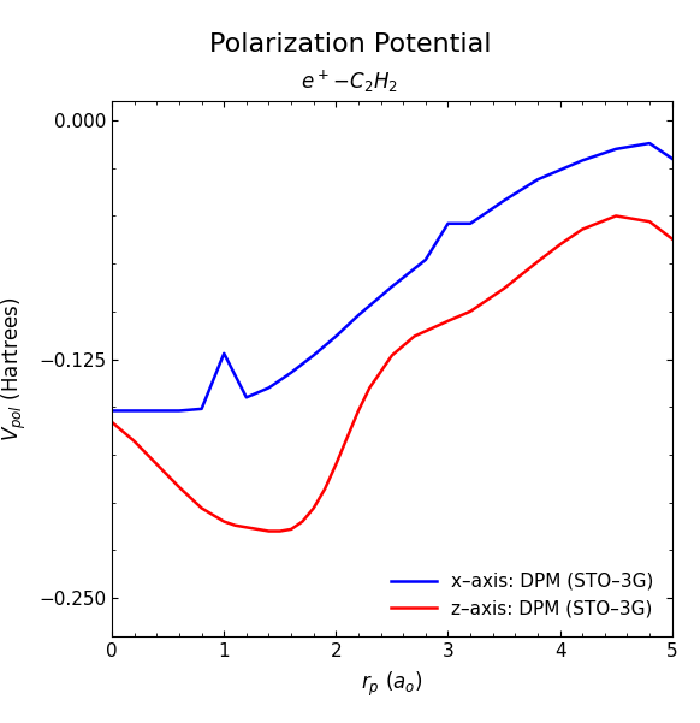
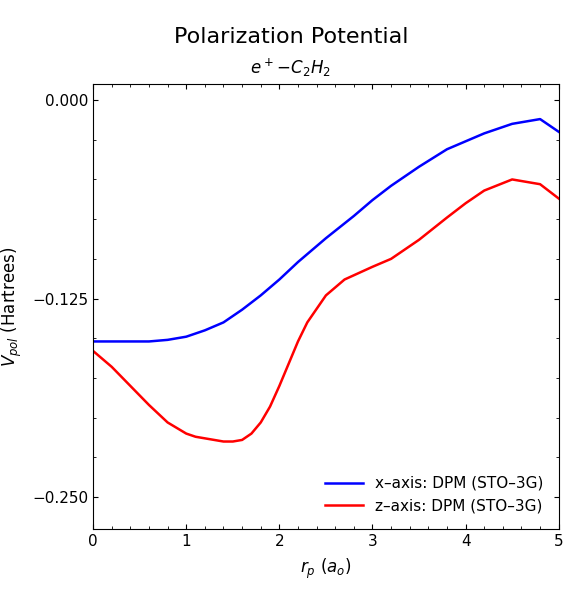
x–axis: DPM (STO–3G)/1: -0.122 -> -0.149
x–axis: DPM (STO–3G)/3: -0.054 -> -0.063
